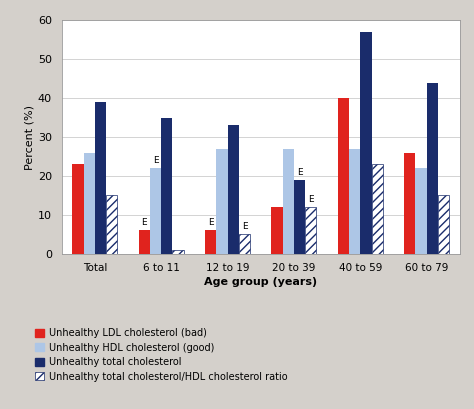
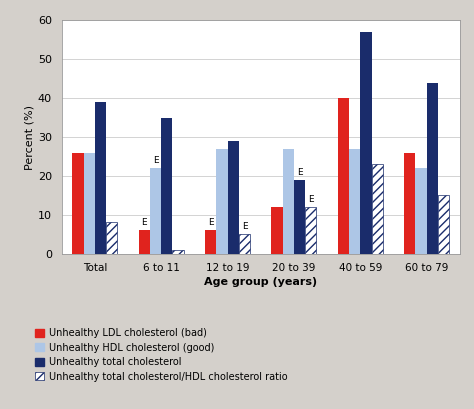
Unhealthy LDL cholesterol (bad)/Total: 23 -> 26
Unhealthy total cholesterol/HDL cholesterol ratio/Total: 15 -> 8
Unhealthy total cholesterol/12 to 19: 33 -> 29
